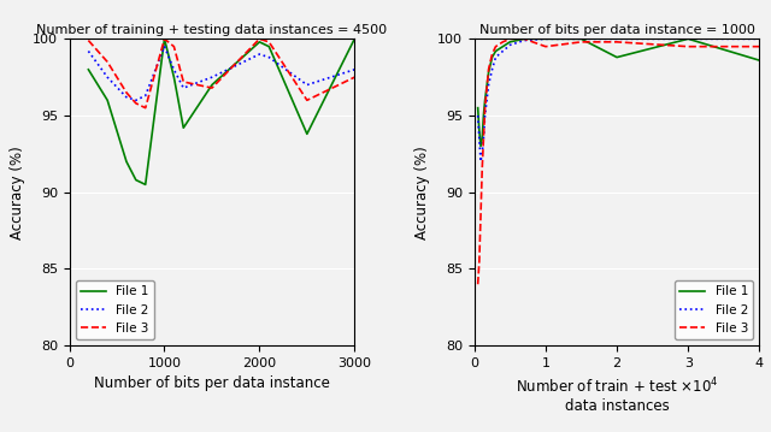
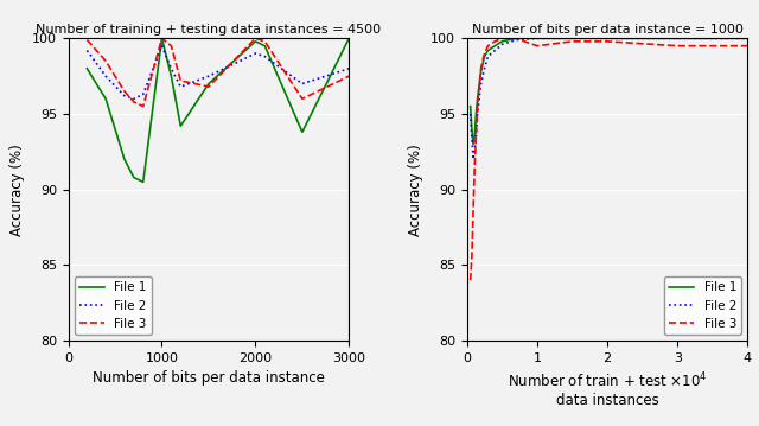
Number of bits per data instance = 1000/File 1/2: 98.8 -> 100.0
Number of bits per data instance = 1000/File 1/4: 98.6 -> 100.0
